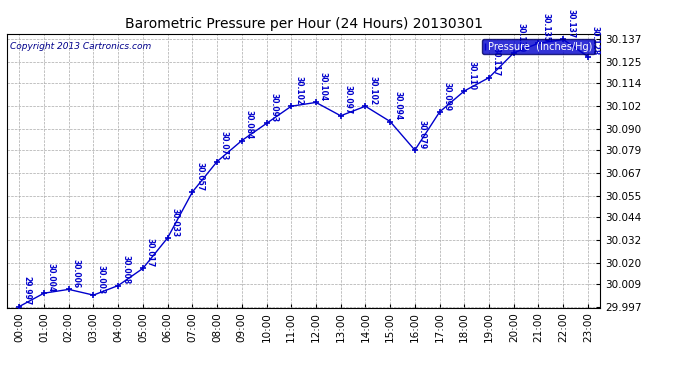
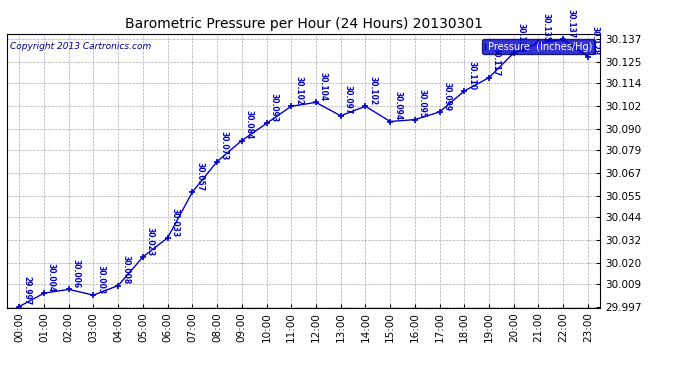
05:00: 30.017 -> 30.023
16:00: 30.079 -> 30.095
